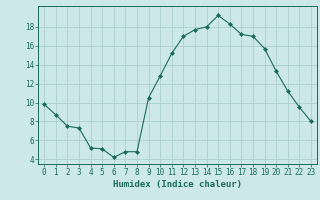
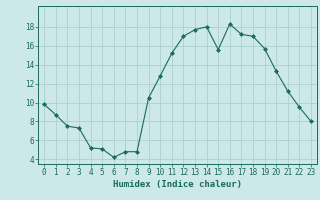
15: 19.2 -> 15.6
